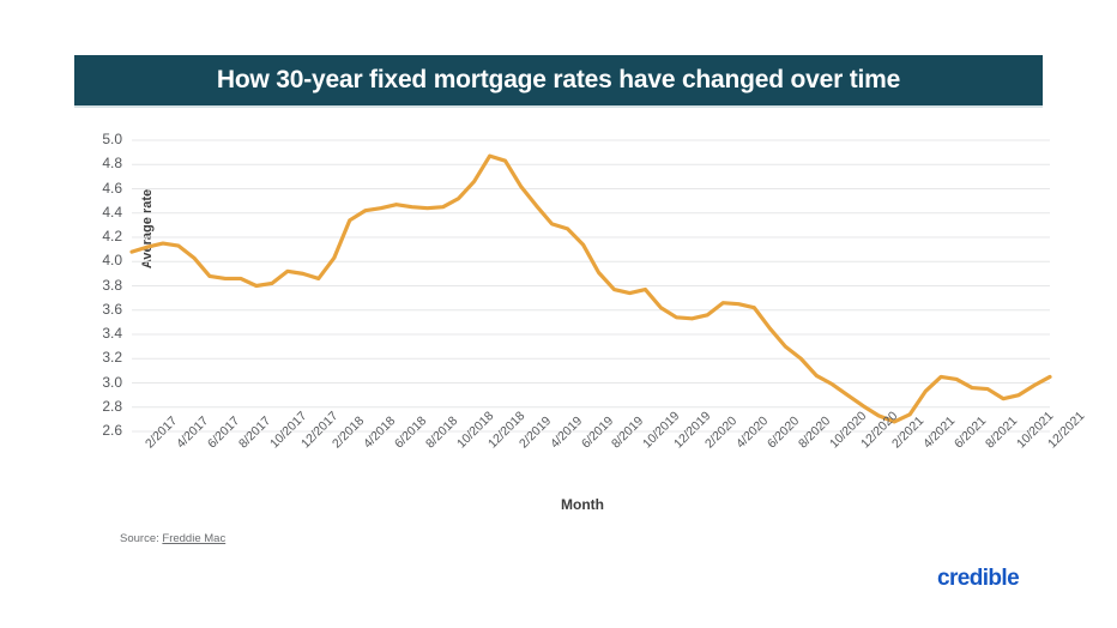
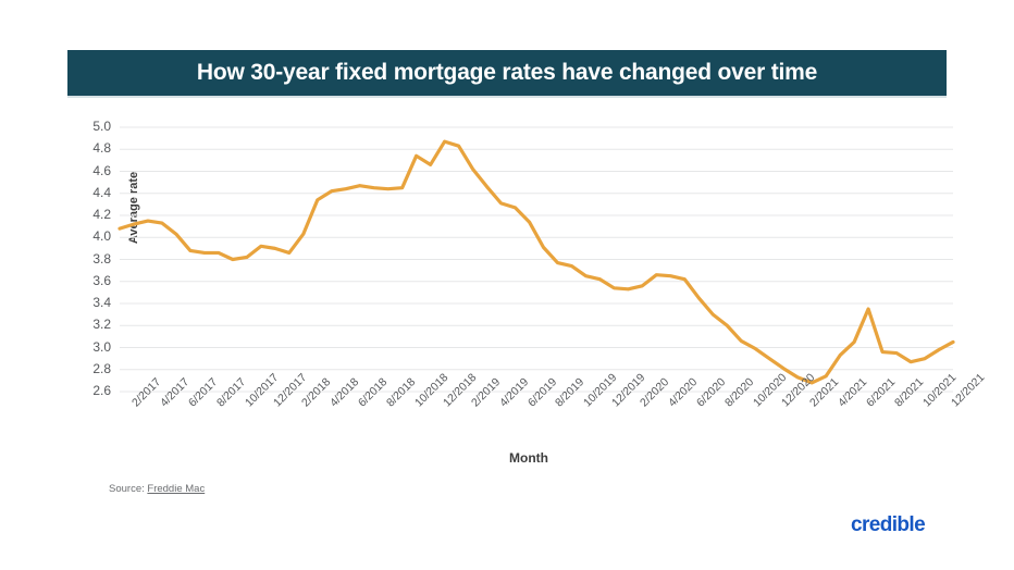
10/2018: 4.52 -> 4.74
10/2019: 3.77 -> 3.65
6/2021: 3.03 -> 3.35
